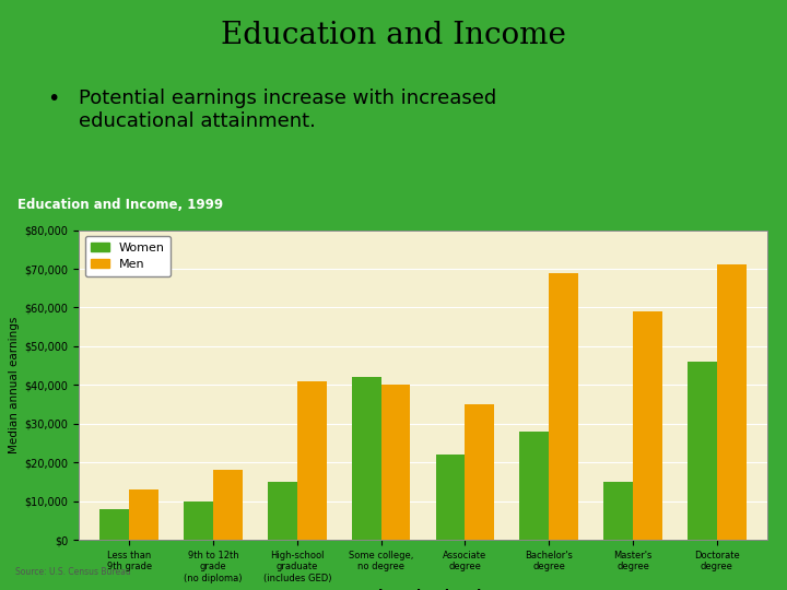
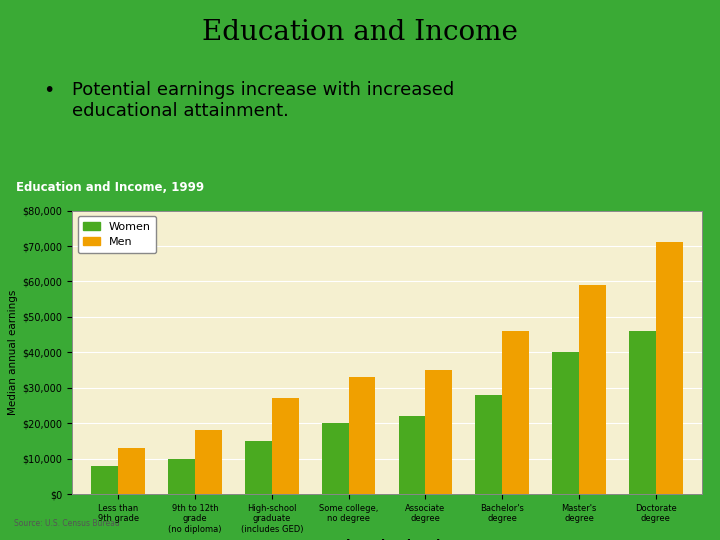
Men/High-school graduate (includes GED): $41,000 -> $27,000
Women/Some college, no degree: $42,000 -> $20,000
Men/Some college, no degree: $40,000 -> $33,000
Men/Bachelor's degree: $69,000 -> $46,000
Women/Master's degree: $15,000 -> $40,000
